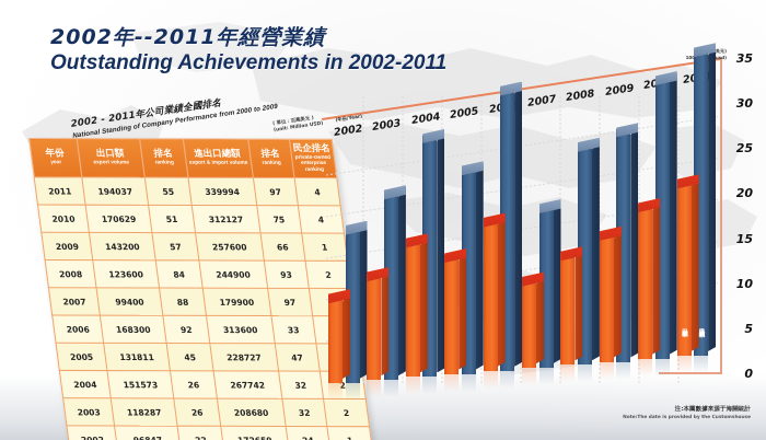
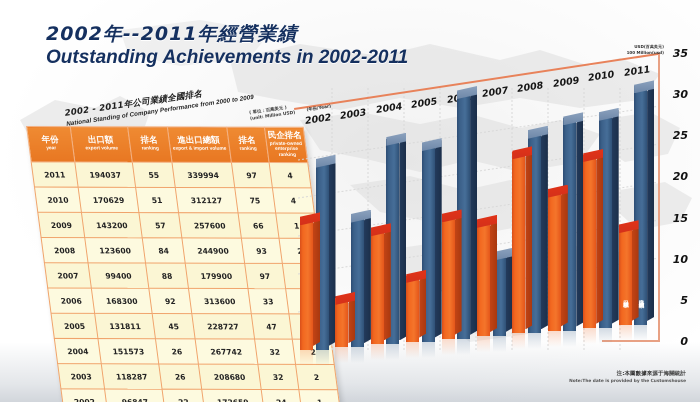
出口總額/2002: 10 -> 16
進出口總額/2002: 17 -> 23
出口總額/2003: 12 -> 6
進出口總額/2003: 21 -> 16
出口總額/2004: 15 -> 14
進出口總額/2004: 27 -> 25
出口總額/2005: 13 -> 8
進出口總額/2005: 23 -> 24
出口總額/2006: 17 -> 15
進出口總額/2006: 31 -> 30
出口總額/2007: 10 -> 14
進出口總額/2007: 18 -> 10
出口總額/2008: 12 -> 22
出口總額/2009: 14 -> 17
出口總額/2010: 17 -> 21
進出口總額/2010: 31 -> 26
出口總額/2011: 19 -> 12
進出口總額/2011: 34 -> 29
